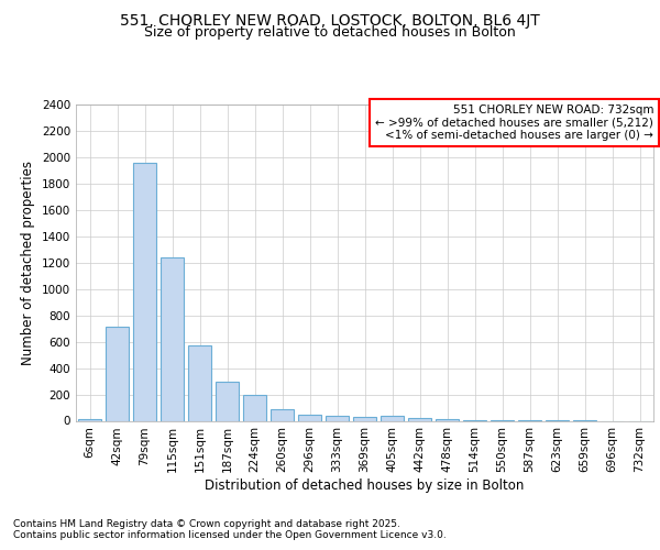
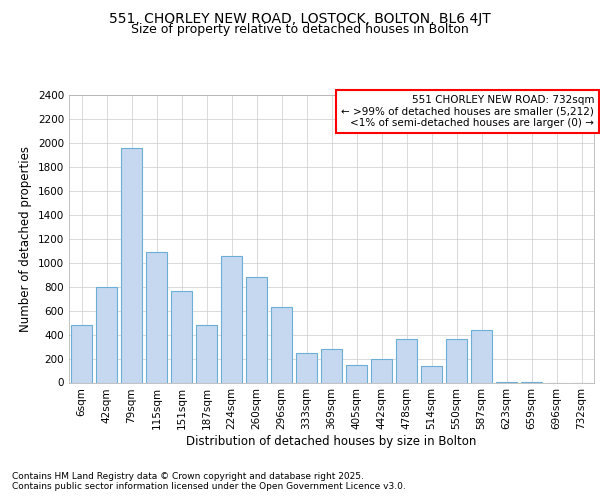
6sqm: 20 -> 480
42sqm: 710 -> 800
115sqm: 1240 -> 1090
151sqm: 580 -> 760
187sqm: 300 -> 480
224sqm: 200 -> 1060
260sqm: 80 -> 880
296sqm: 50 -> 630
333sqm: 40 -> 250
369sqm: 30 -> 280
405sqm: 40 -> 150
442sqm: 20 -> 200
478sqm: 10 -> 360
514sqm: 0 -> 140
550sqm: 0 -> 360
587sqm: 0 -> 440
